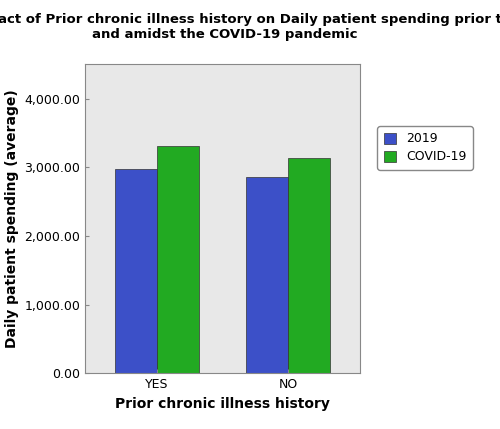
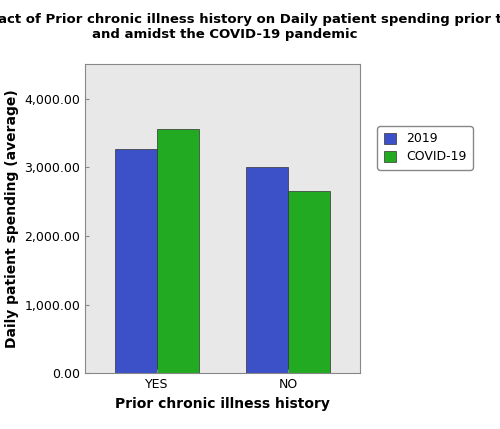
2019/YES: 2,970 -> 3,260
COVID-19/YES: 3,310 -> 3,560
2019/NO: 2,860 -> 3,000
COVID-19/NO: 3,140 -> 2,660
